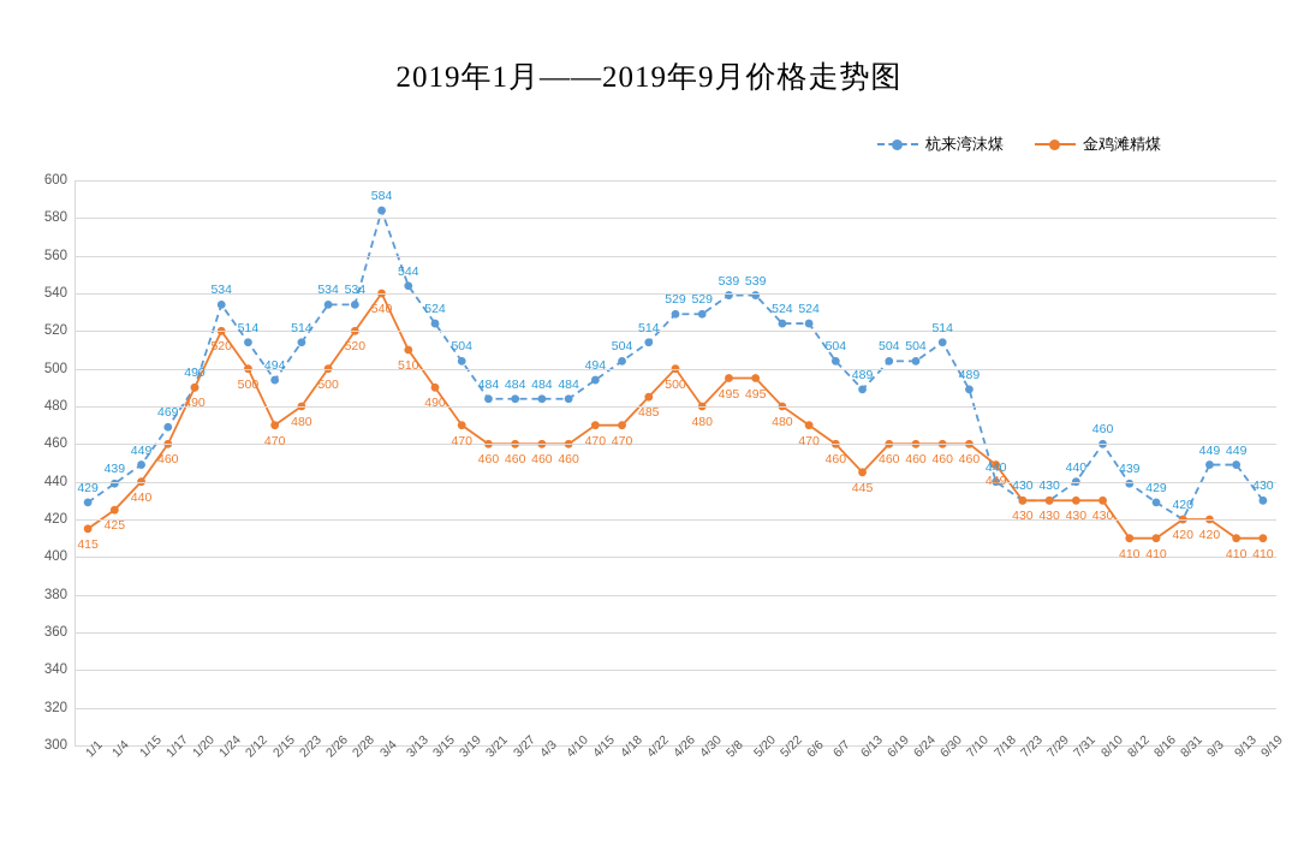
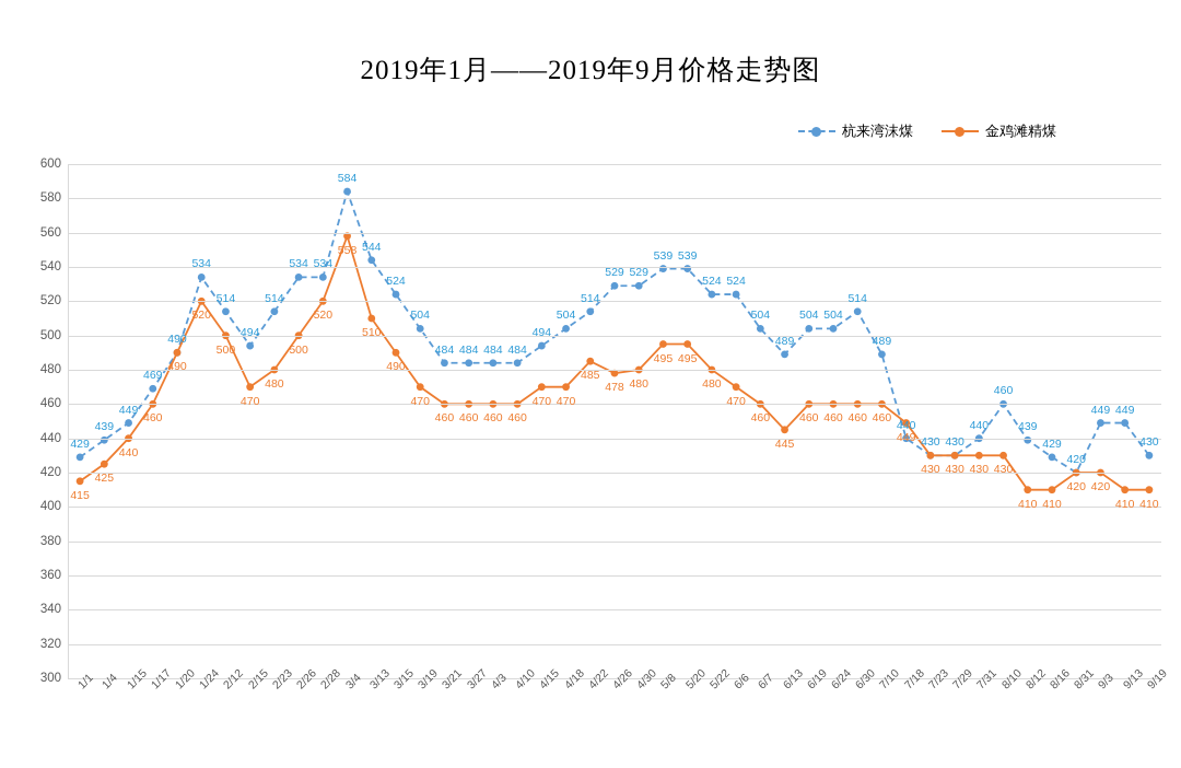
金鸡滩精煤/3/4: 540 -> 558
金鸡滩精煤/4/26: 500 -> 478
